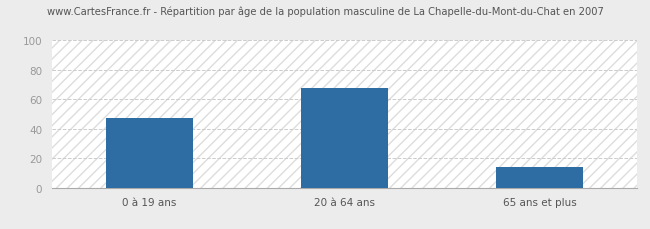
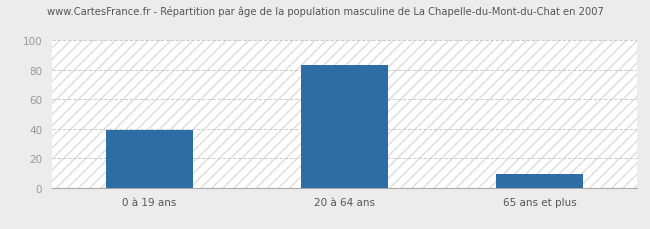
0 à 19 ans: 47 -> 39
20 à 64 ans: 68 -> 83
65 ans et plus: 14 -> 9
